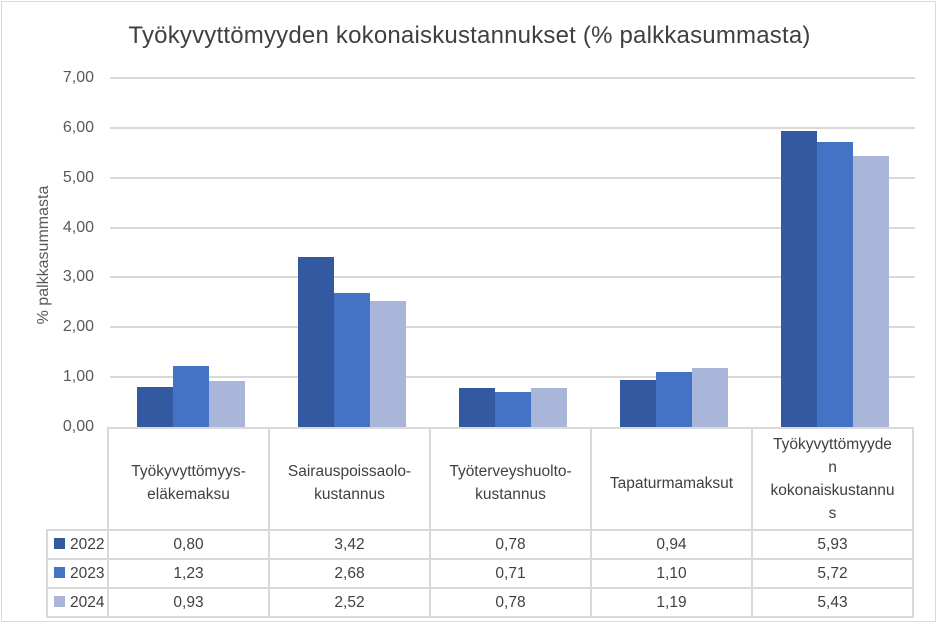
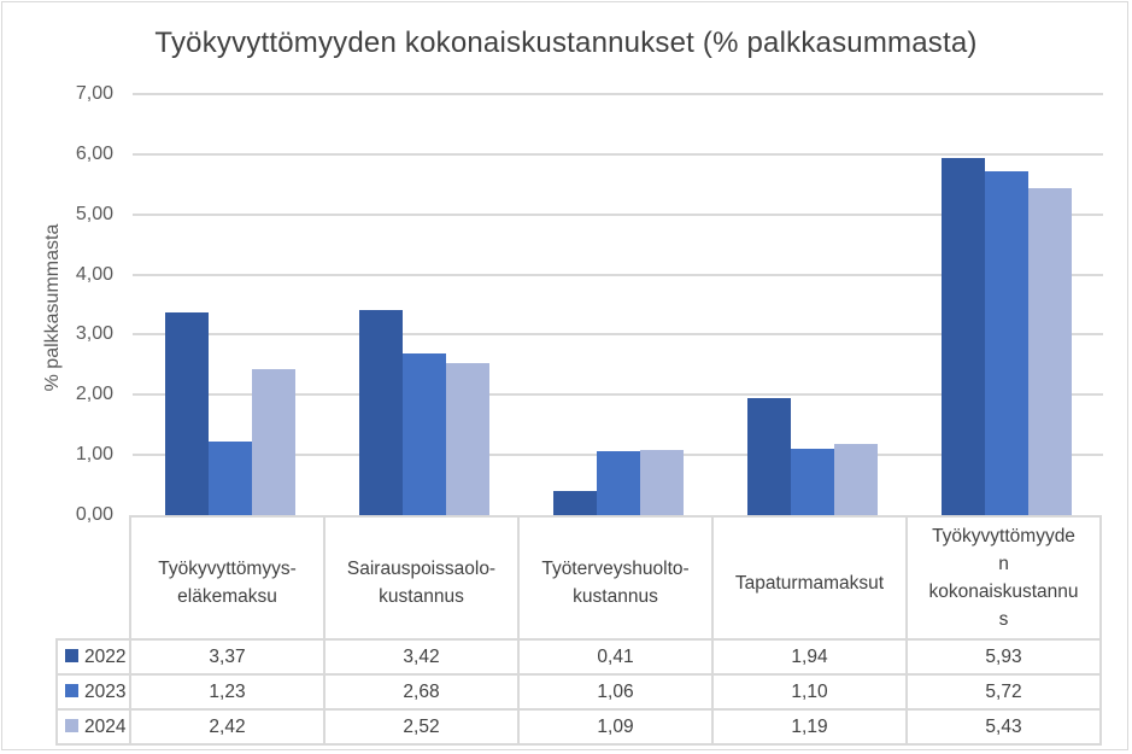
2022/Työkyvyttömyys-eläkemaksu: 0,80 -> 3,37
2024/Työkyvyttömyys-eläkemaksu: 0,93 -> 2,42
2022/Työterveyshuolto-kustannus: 0,78 -> 0,41
2023/Työterveyshuolto-kustannus: 0,71 -> 1,06
2024/Työterveyshuolto-kustannus: 0,78 -> 1,09
2022/Tapaturmamaksut: 0,94 -> 1,94
